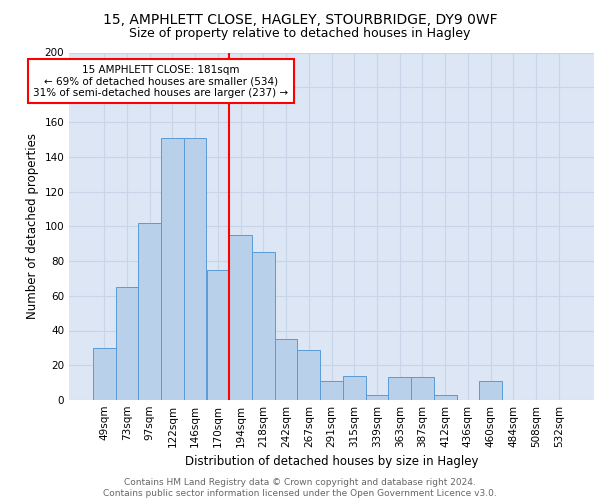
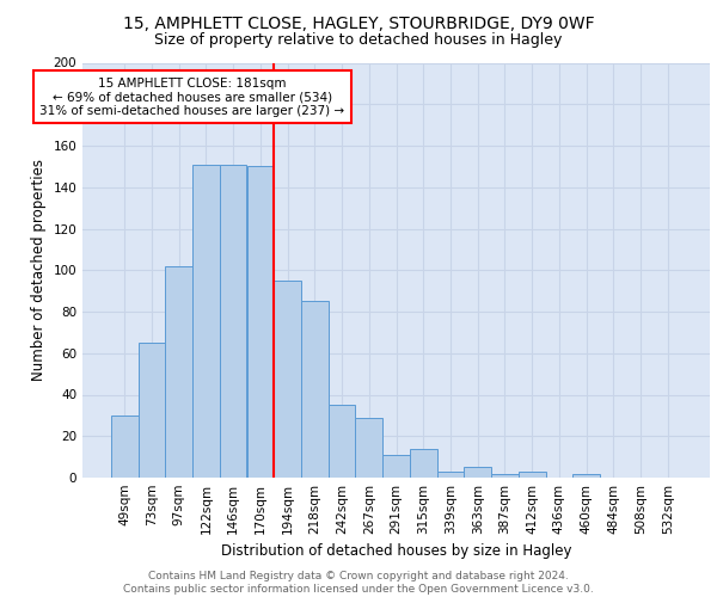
170sqm: 75 -> 150
363sqm: 13 -> 5
387sqm: 13 -> 2
460sqm: 11 -> 2
